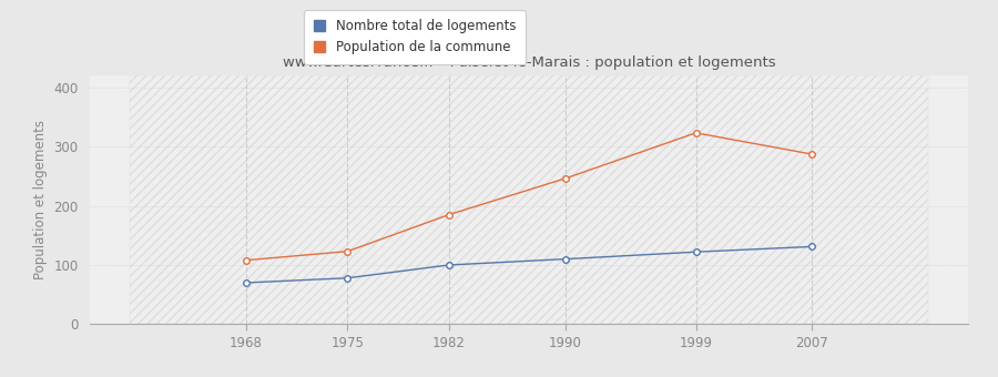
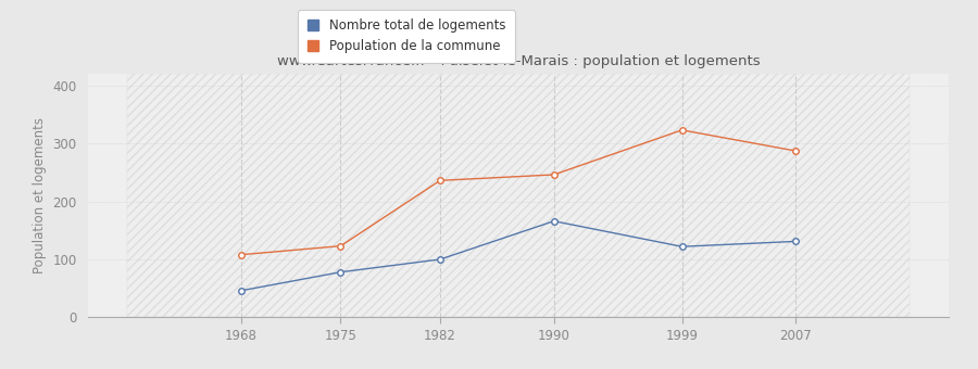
Nombre total de logements/1968: 70 -> 46
Population de la commune/1982: 185 -> 236
Nombre total de logements/1990: 110 -> 166
